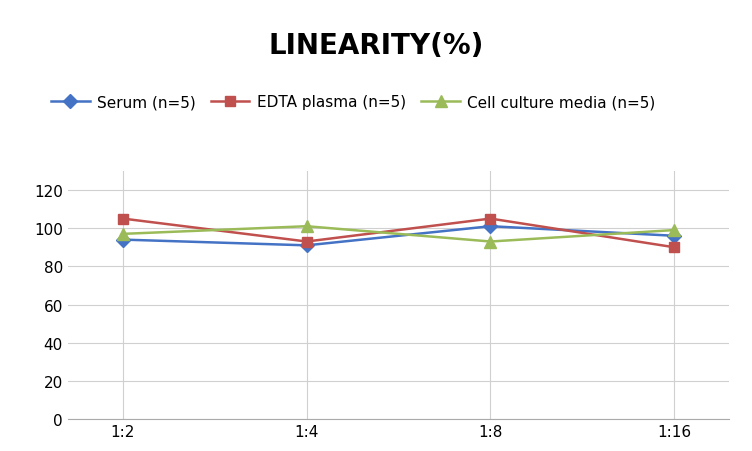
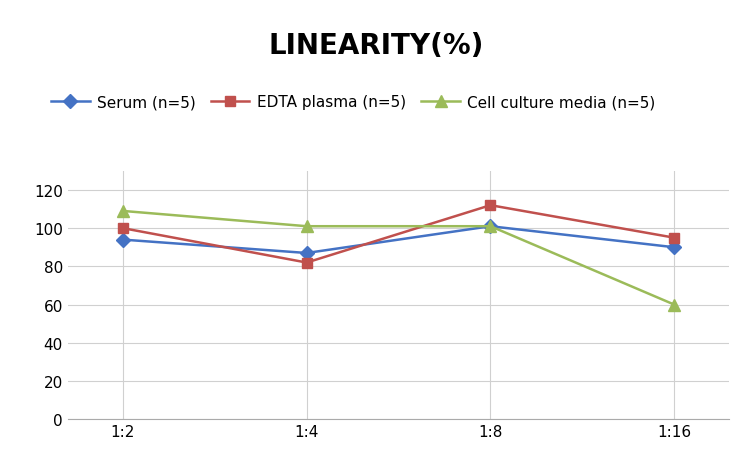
EDTA plasma (n=5)/1:2: 105 -> 100
Cell culture media (n=5)/1:2: 97 -> 109
Serum (n=5)/1:4: 91 -> 87
EDTA plasma (n=5)/1:4: 93 -> 82
EDTA plasma (n=5)/1:8: 105 -> 112
Cell culture media (n=5)/1:8: 93 -> 101
Serum (n=5)/1:16: 96 -> 90
EDTA plasma (n=5)/1:16: 90 -> 95
Cell culture media (n=5)/1:16: 99 -> 60
